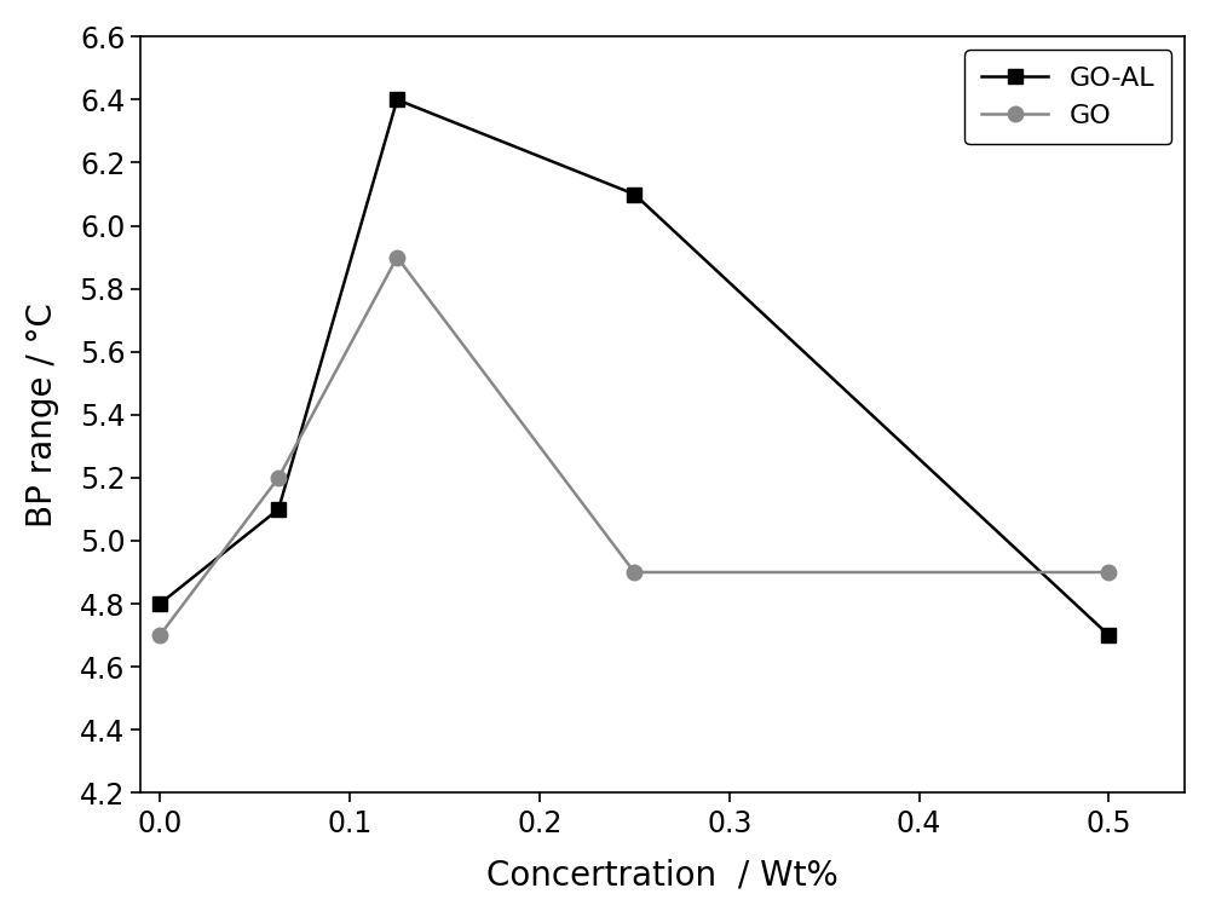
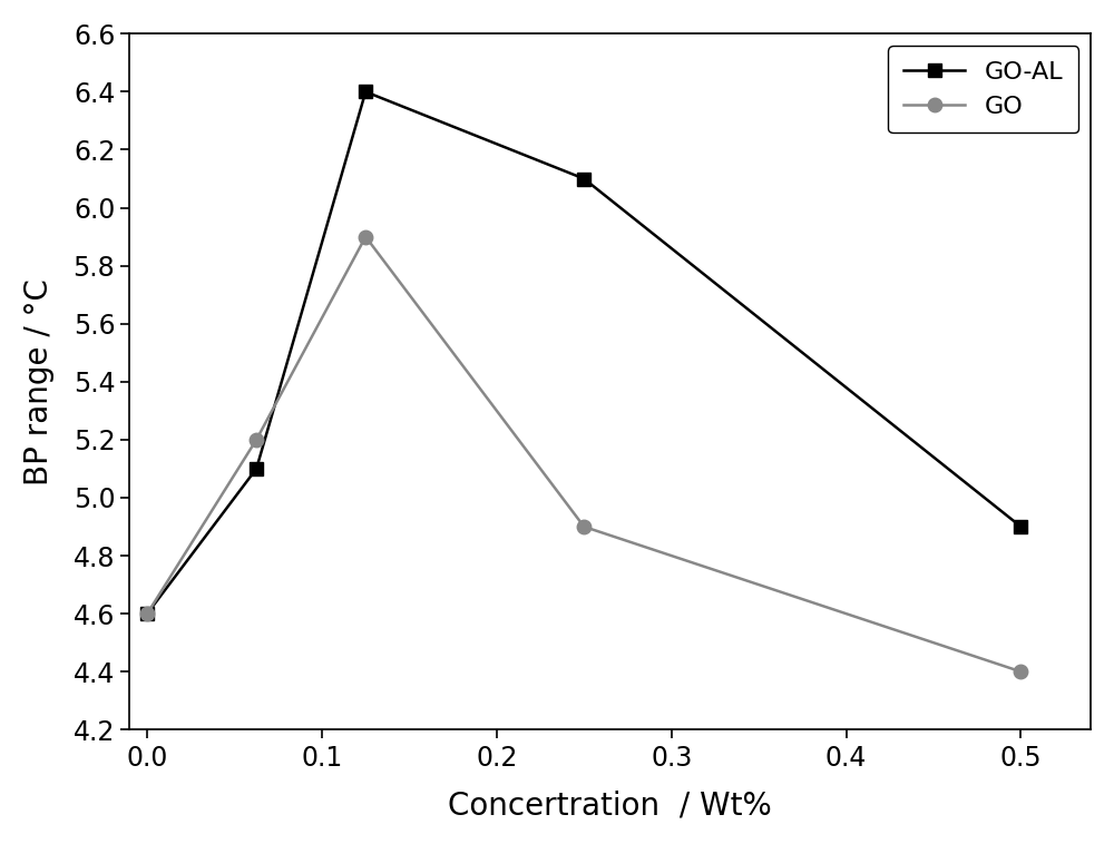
GO-AL/0.0: 4.8 -> 4.6
GO/0.0: 4.7 -> 4.6
GO-AL/0.5: 4.7 -> 4.9
GO/0.5: 4.9 -> 4.4
